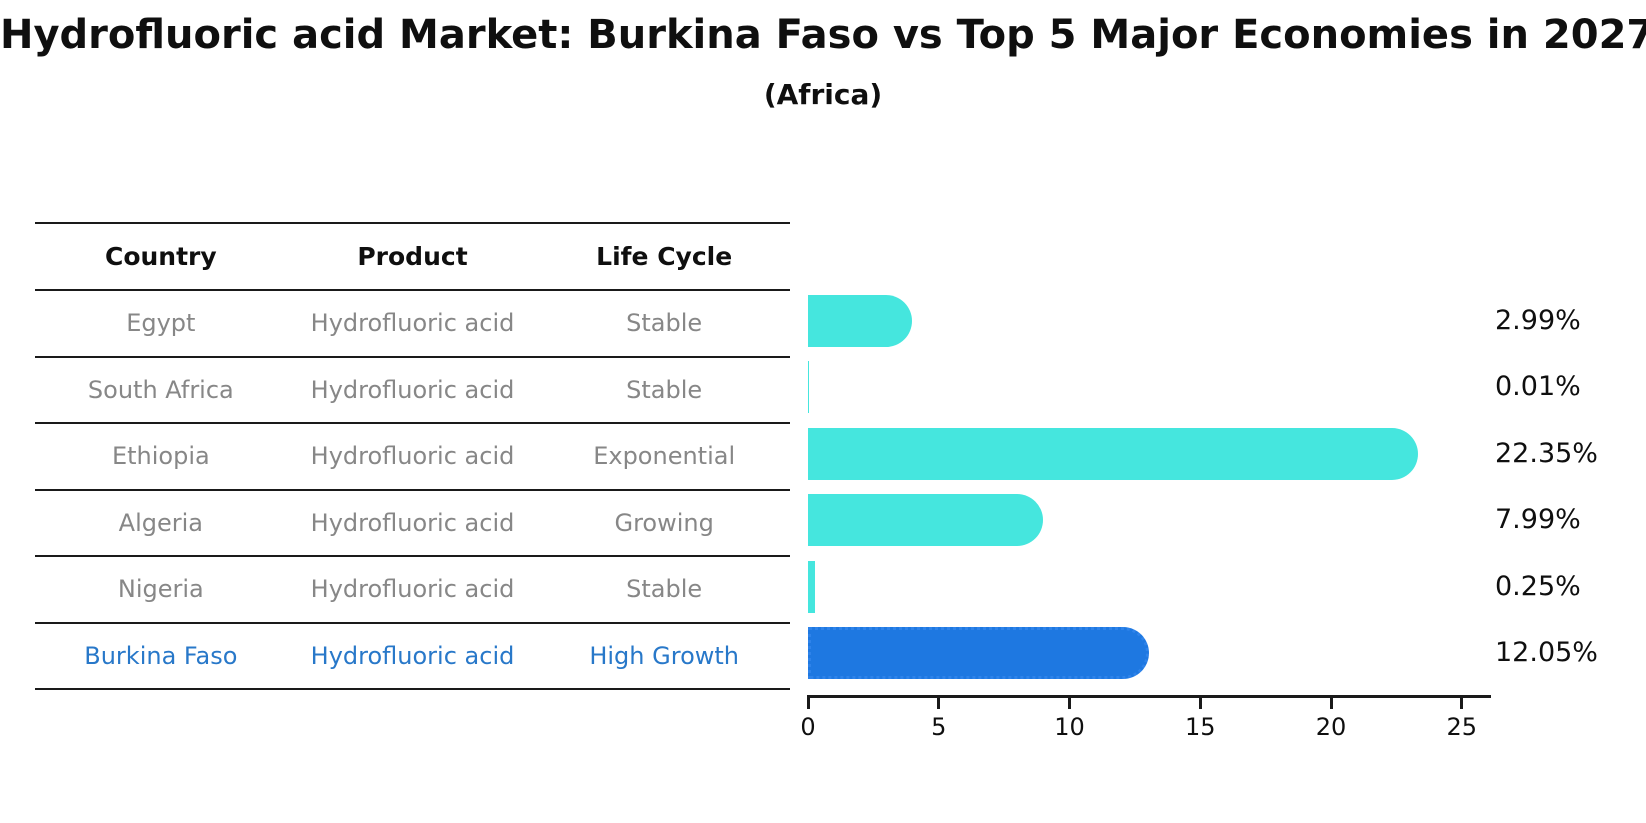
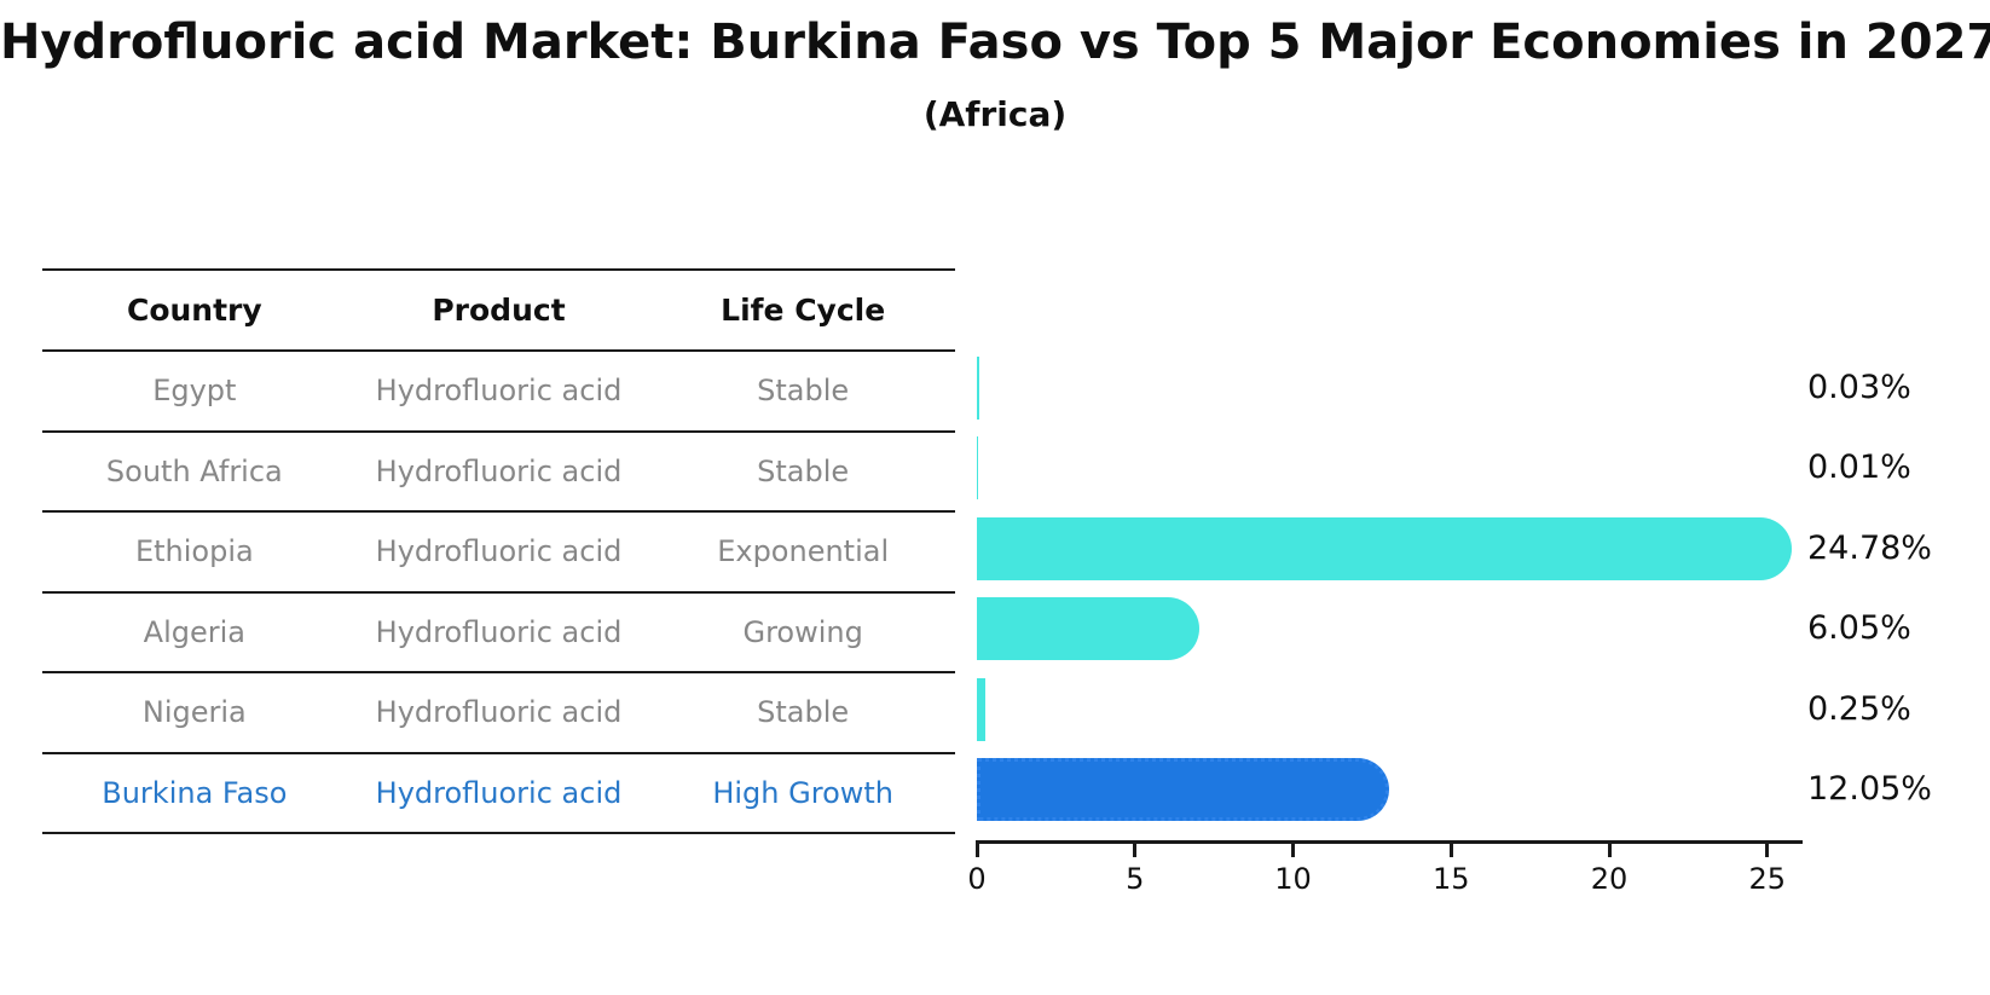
Egypt: 2.99% -> 0.03%
Ethiopia: 22.35% -> 24.78%
Algeria: 7.99% -> 6.05%
